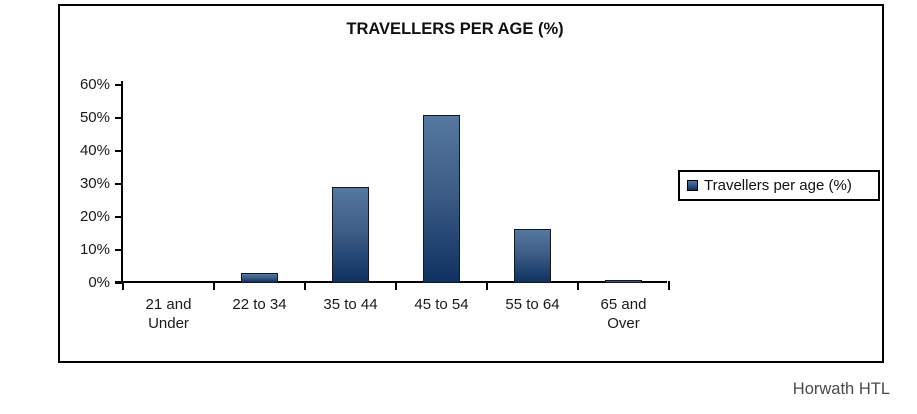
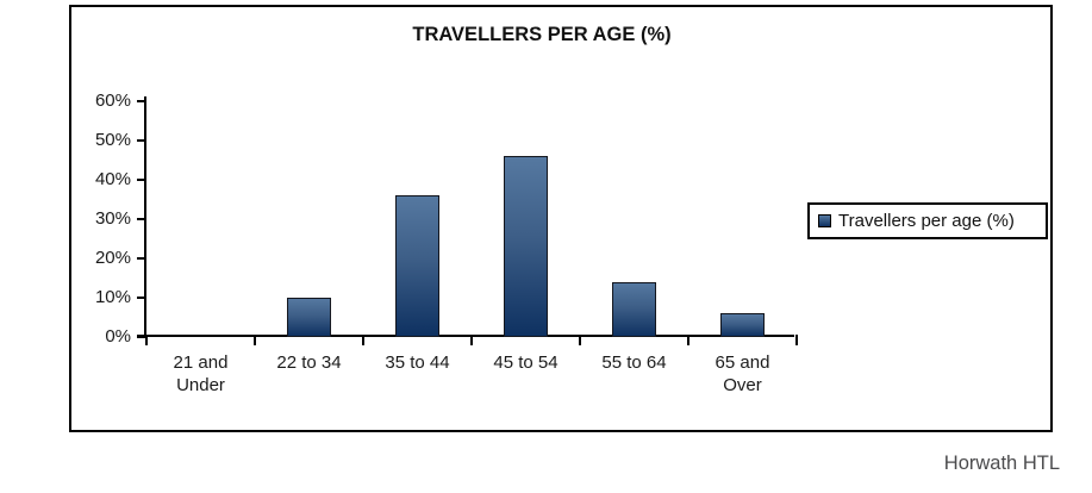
22 to 34: 3% -> 10%
35 to 44: 29% -> 36%
45 to 54: 51% -> 46%
55 to 64: 16% -> 14%
65 and Over: 1% -> 6%
